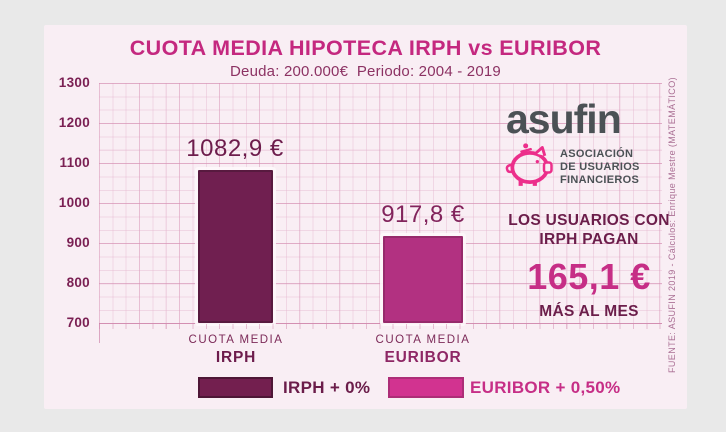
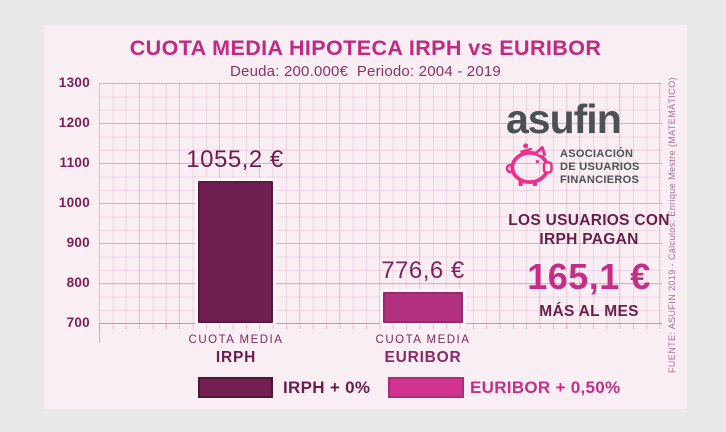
CUOTA MEDIA IRPH: 1082,9 -> 1055,2
CUOTA MEDIA EURIBOR: 917,8 -> 776,6
